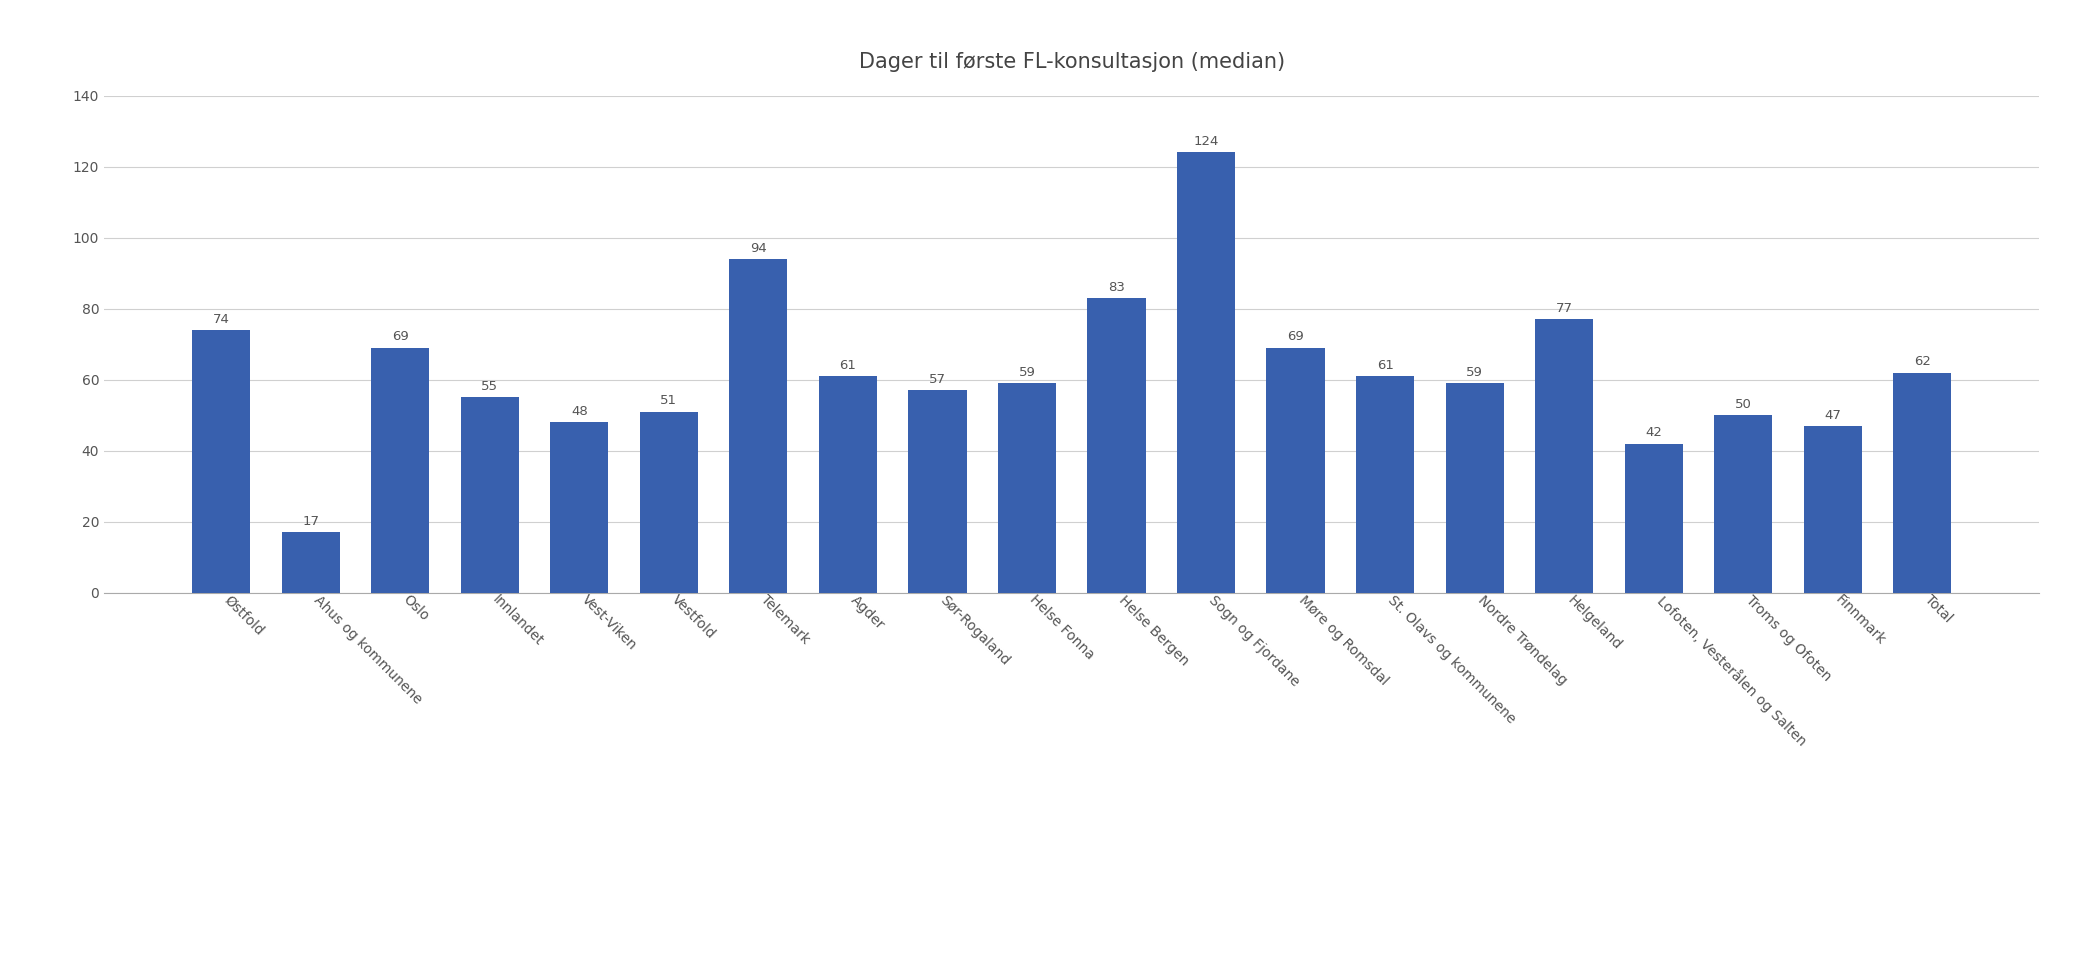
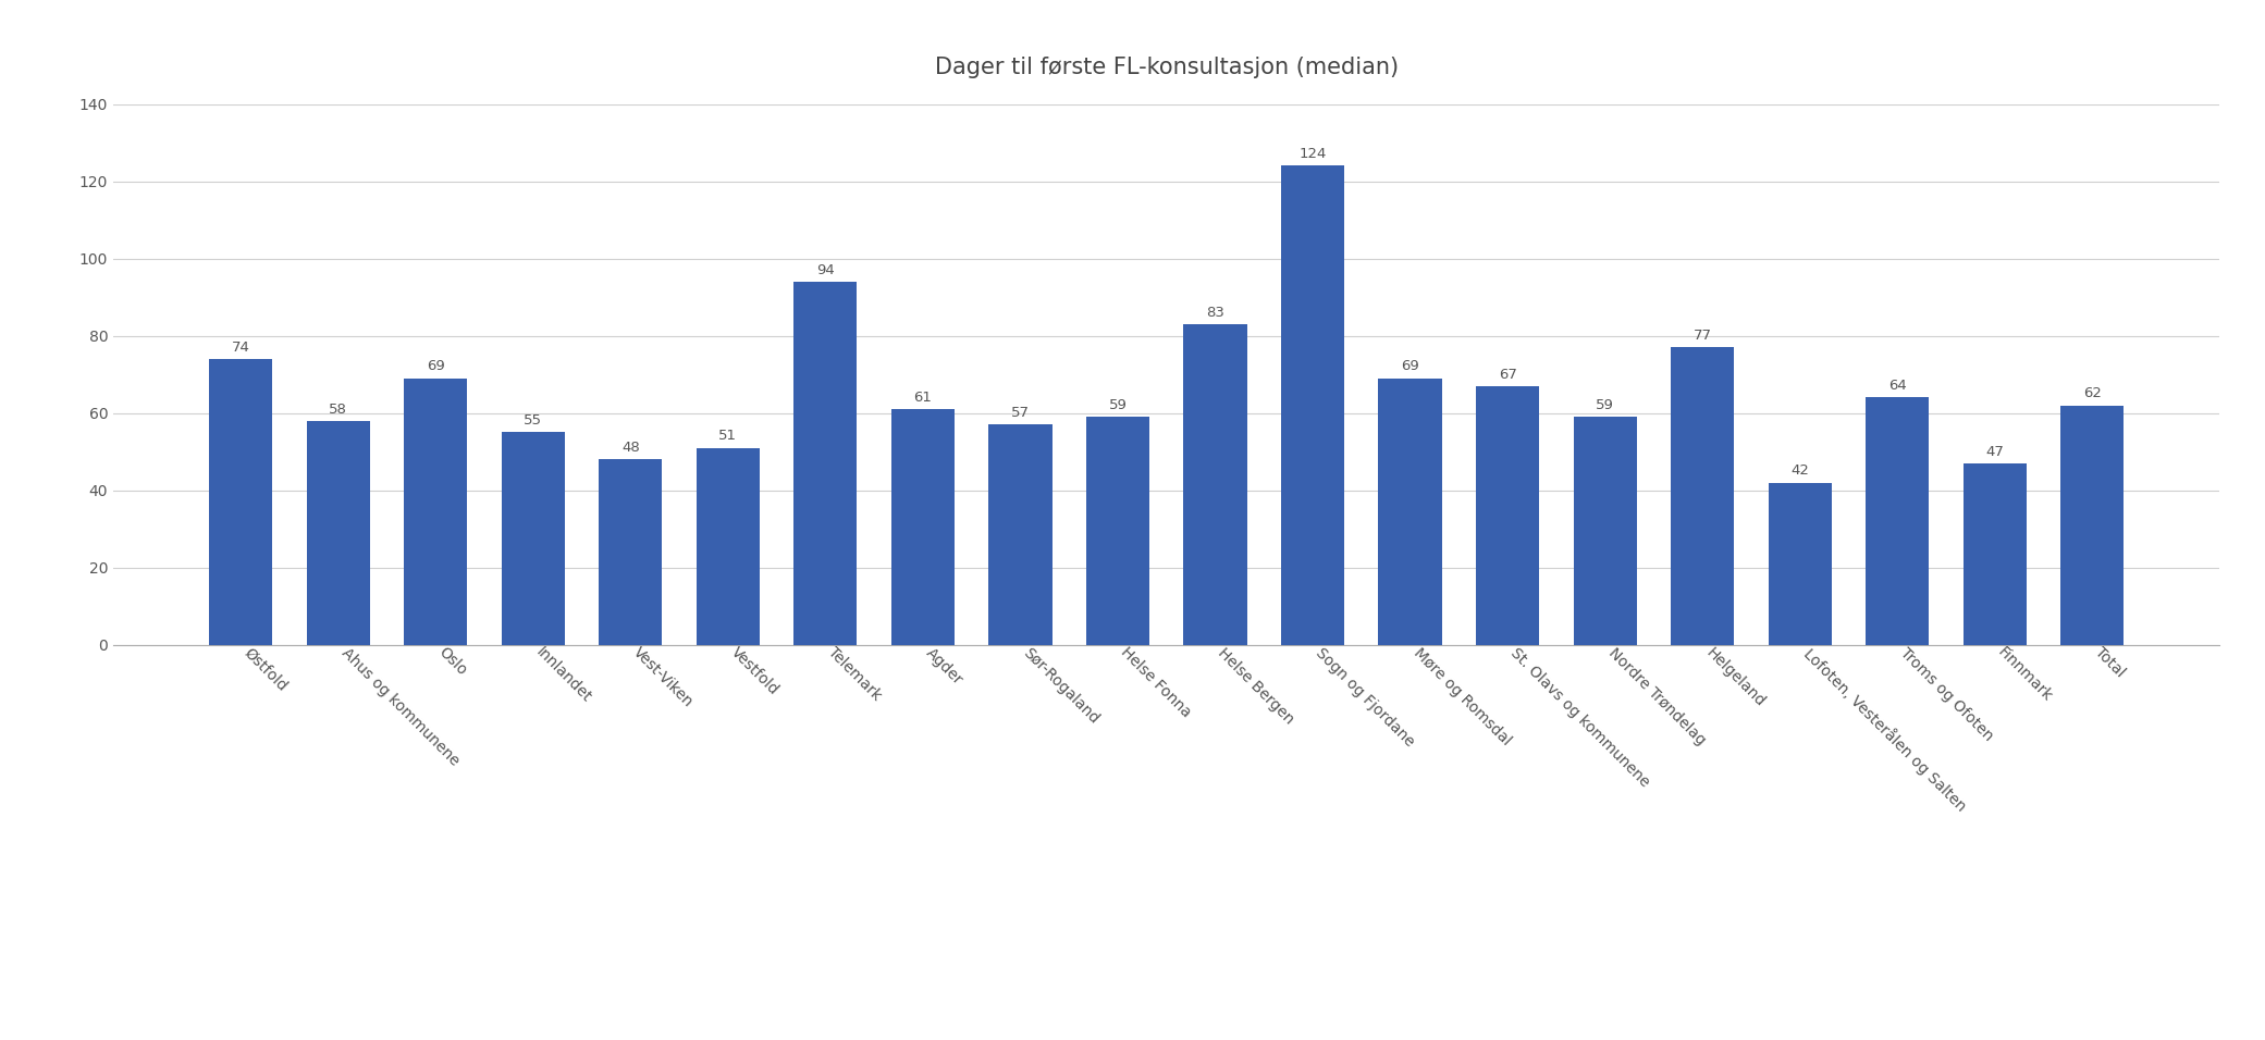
Ahus og kommunene: 17 -> 58
St. Olavs og kommunene: 61 -> 67
Troms og Ofoten: 50 -> 64
